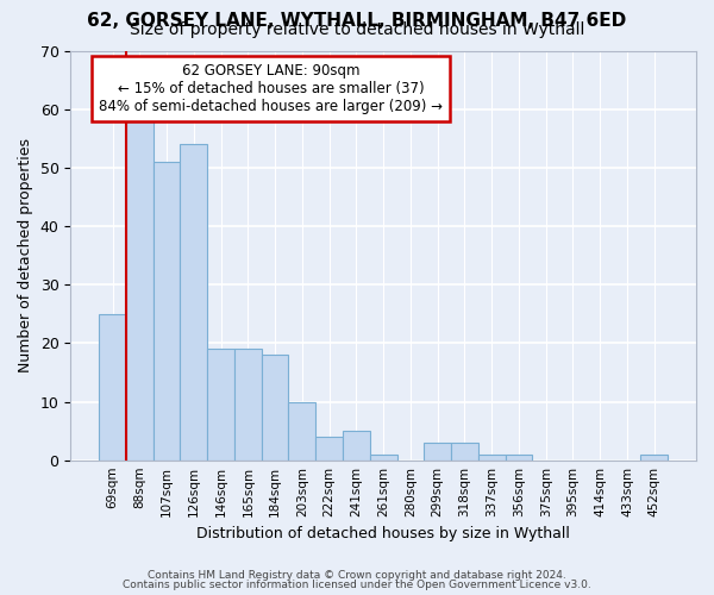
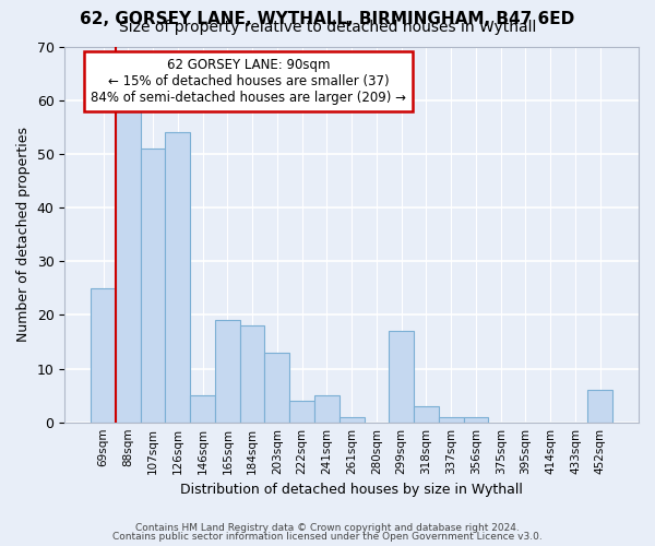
146sqm: 19 -> 5
203sqm: 10 -> 13
299sqm: 3 -> 17
452sqm: 1 -> 6
